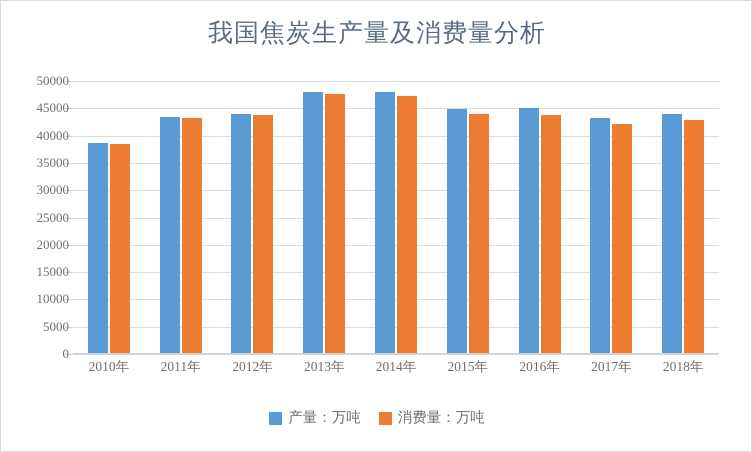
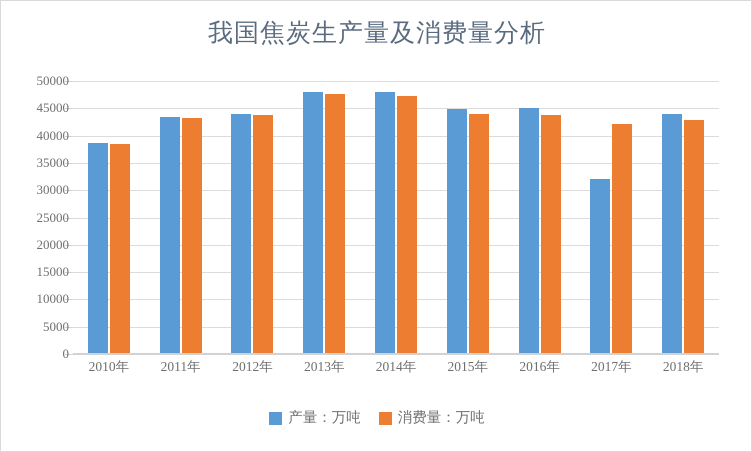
产量：万吨/2017年: 43000 -> 32000
